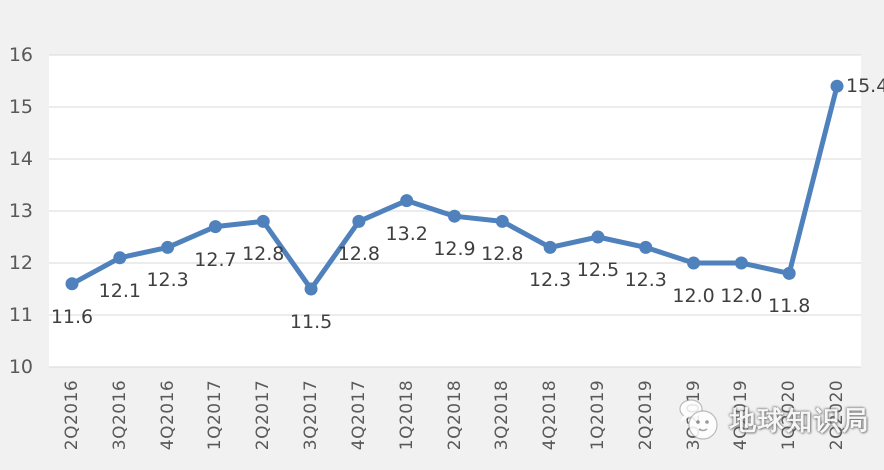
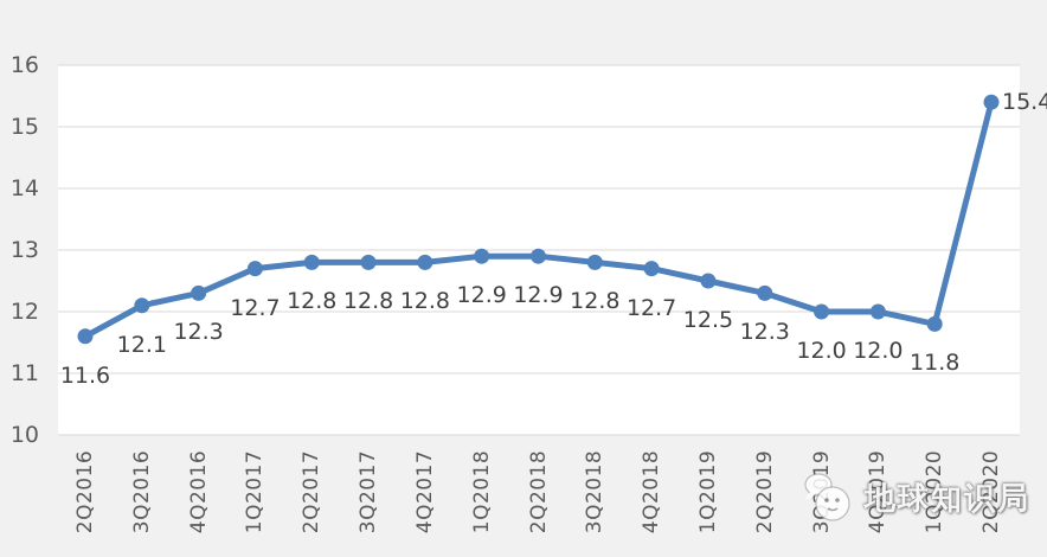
3Q2017: 11.5 -> 12.8
1Q2018: 13.2 -> 12.9
4Q2018: 12.3 -> 12.7
